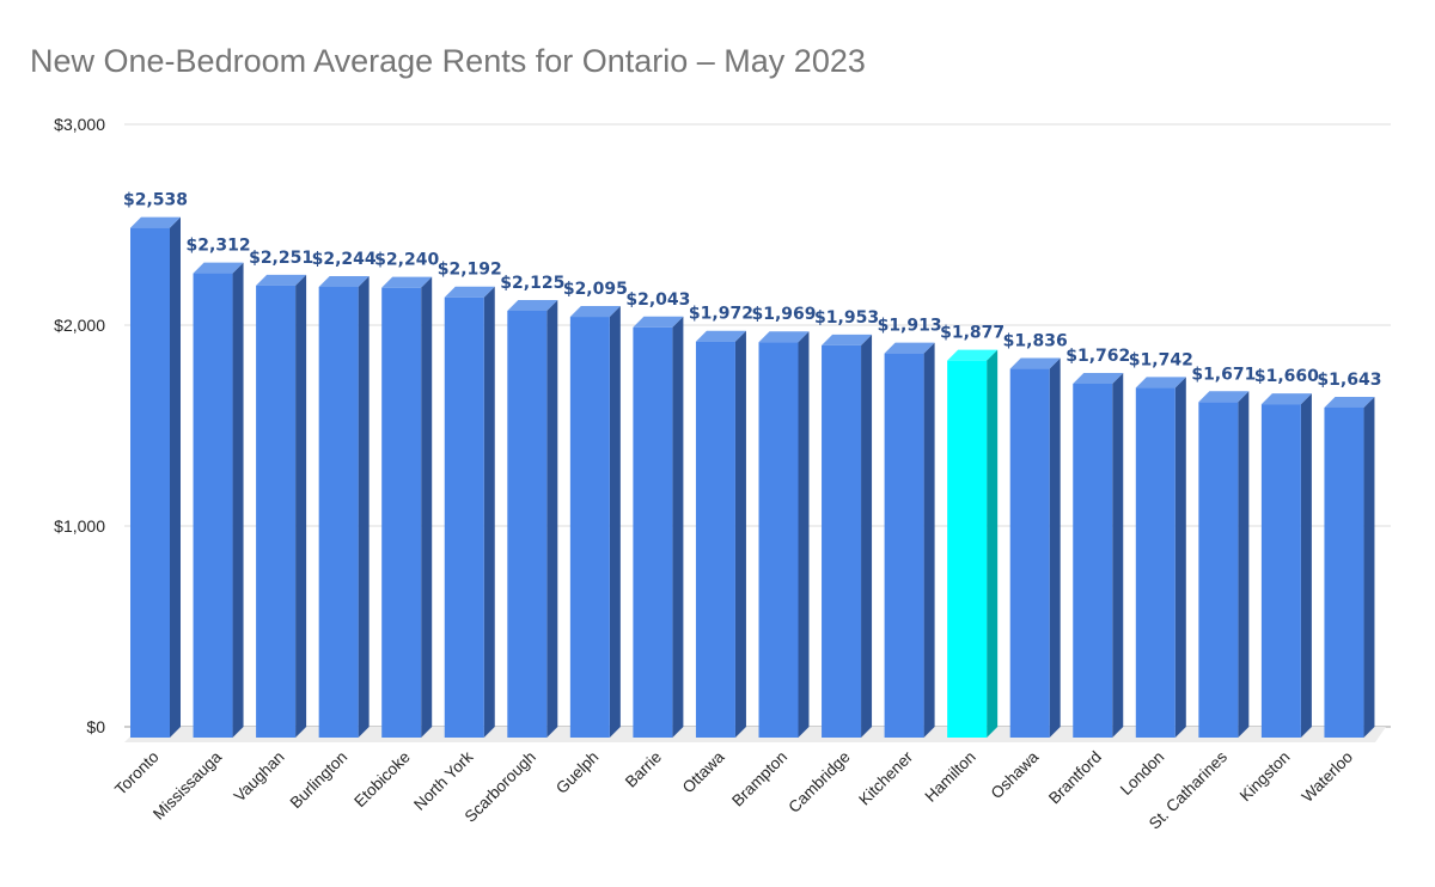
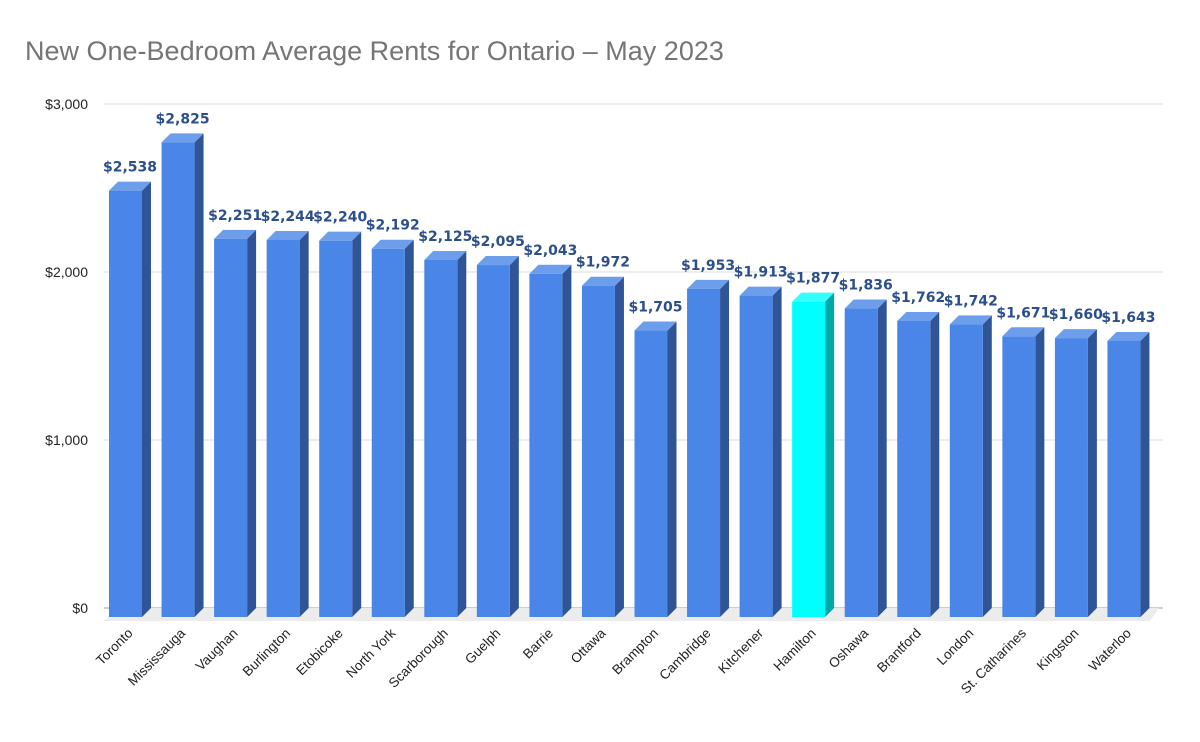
Mississauga: $2,312 -> $2,825
Brampton: $1,969 -> $1,705
